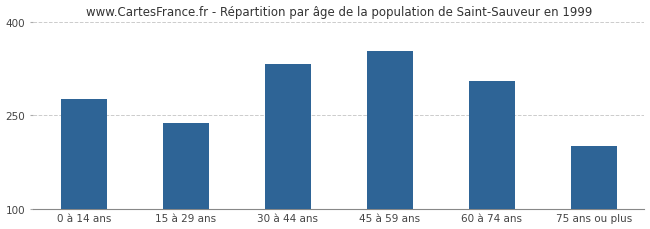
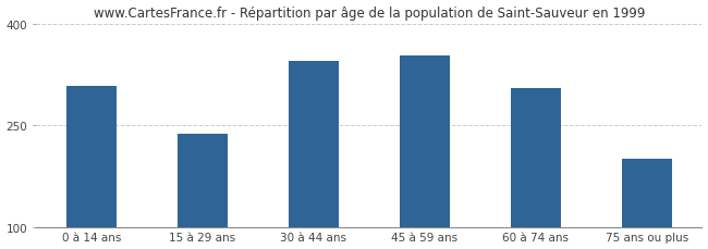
0 à 14 ans: 276 -> 308
30 à 44 ans: 332 -> 345
